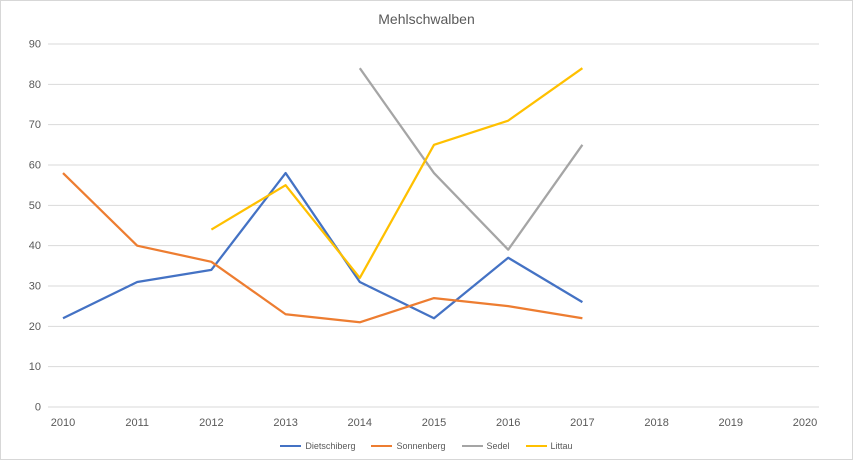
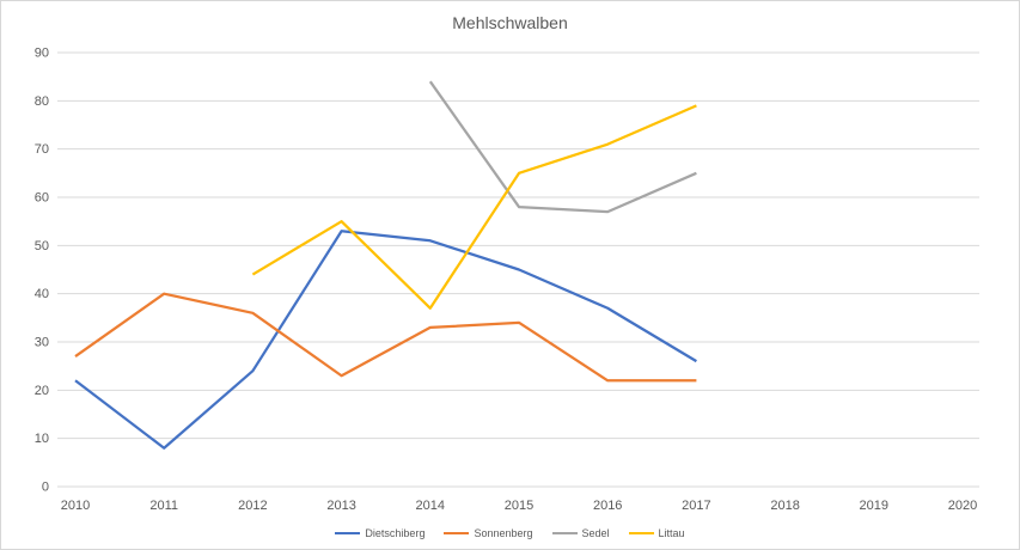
Sonnenberg/2010: 58 -> 27
Dietschiberg/2011: 31 -> 8
Dietschiberg/2012: 34 -> 24
Dietschiberg/2013: 58 -> 53
Dietschiberg/2014: 31 -> 51
Sonnenberg/2014: 21 -> 33
Littau/2014: 32 -> 37
Dietschiberg/2015: 22 -> 45
Sonnenberg/2015: 27 -> 34
Sonnenberg/2016: 25 -> 22
Sedel/2016: 39 -> 57
Littau/2017: 84 -> 79
